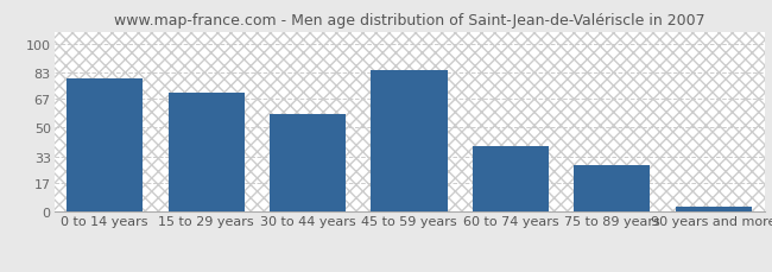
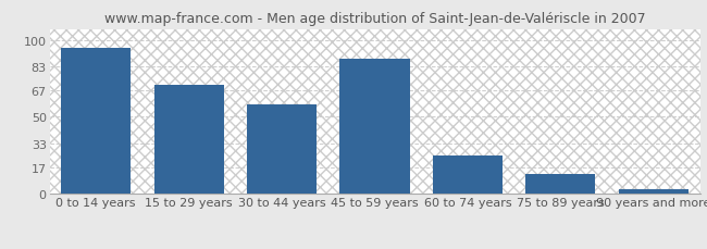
0 to 14 years: 79 -> 95
45 to 59 years: 84 -> 88
60 to 74 years: 39 -> 25
75 to 89 years: 28 -> 13
